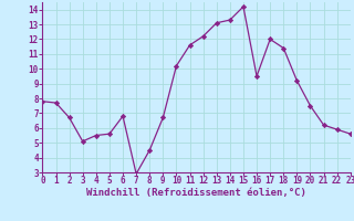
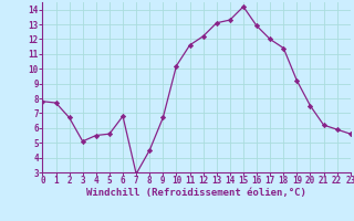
16: 9.5 -> 12.9
